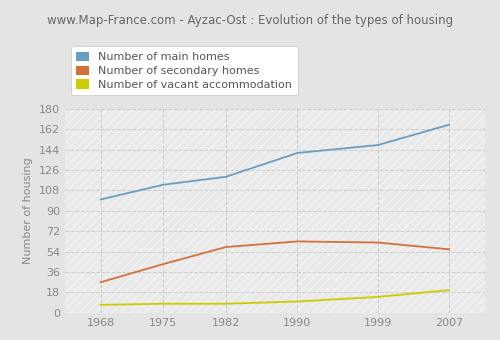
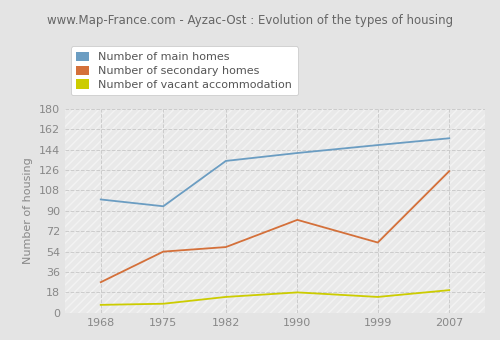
Number of main homes/1975: 113 -> 94
Number of secondary homes/1975: 43 -> 54
Number of main homes/1982: 120 -> 134
Number of vacant accommodation/1982: 8 -> 14
Number of secondary homes/1990: 63 -> 82
Number of vacant accommodation/1990: 10 -> 18
Number of main homes/2007: 166 -> 154
Number of secondary homes/2007: 56 -> 125
